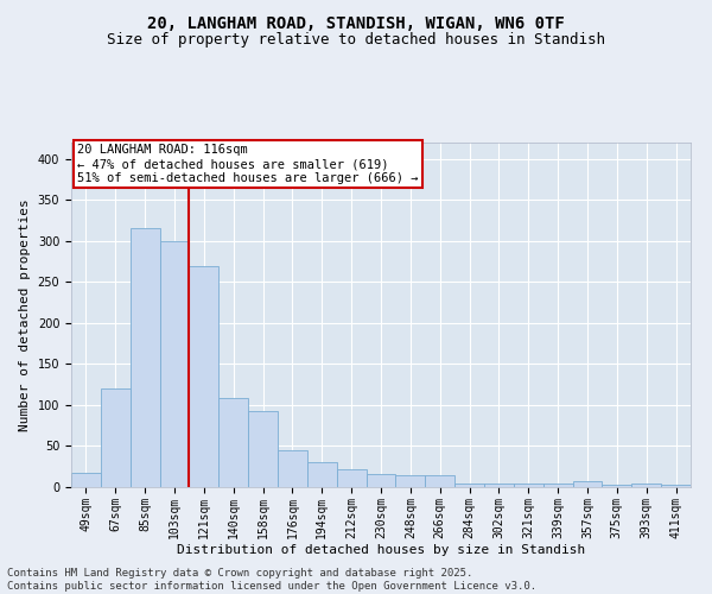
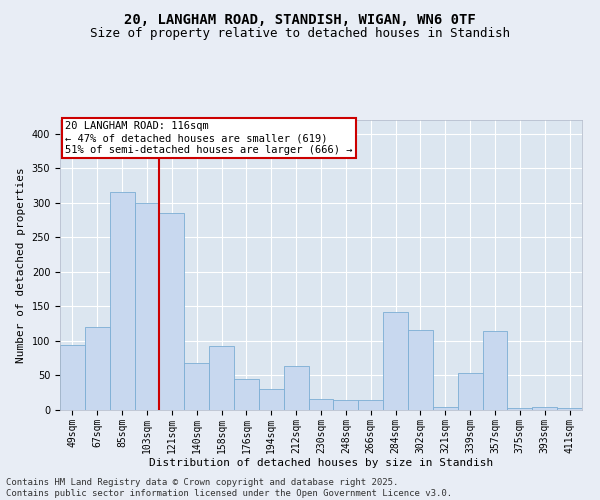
49sqm: 18 -> 94
121sqm: 270 -> 286
140sqm: 108 -> 68
212sqm: 22 -> 64
284sqm: 5 -> 142
302sqm: 5 -> 116
339sqm: 5 -> 54
357sqm: 7 -> 114
